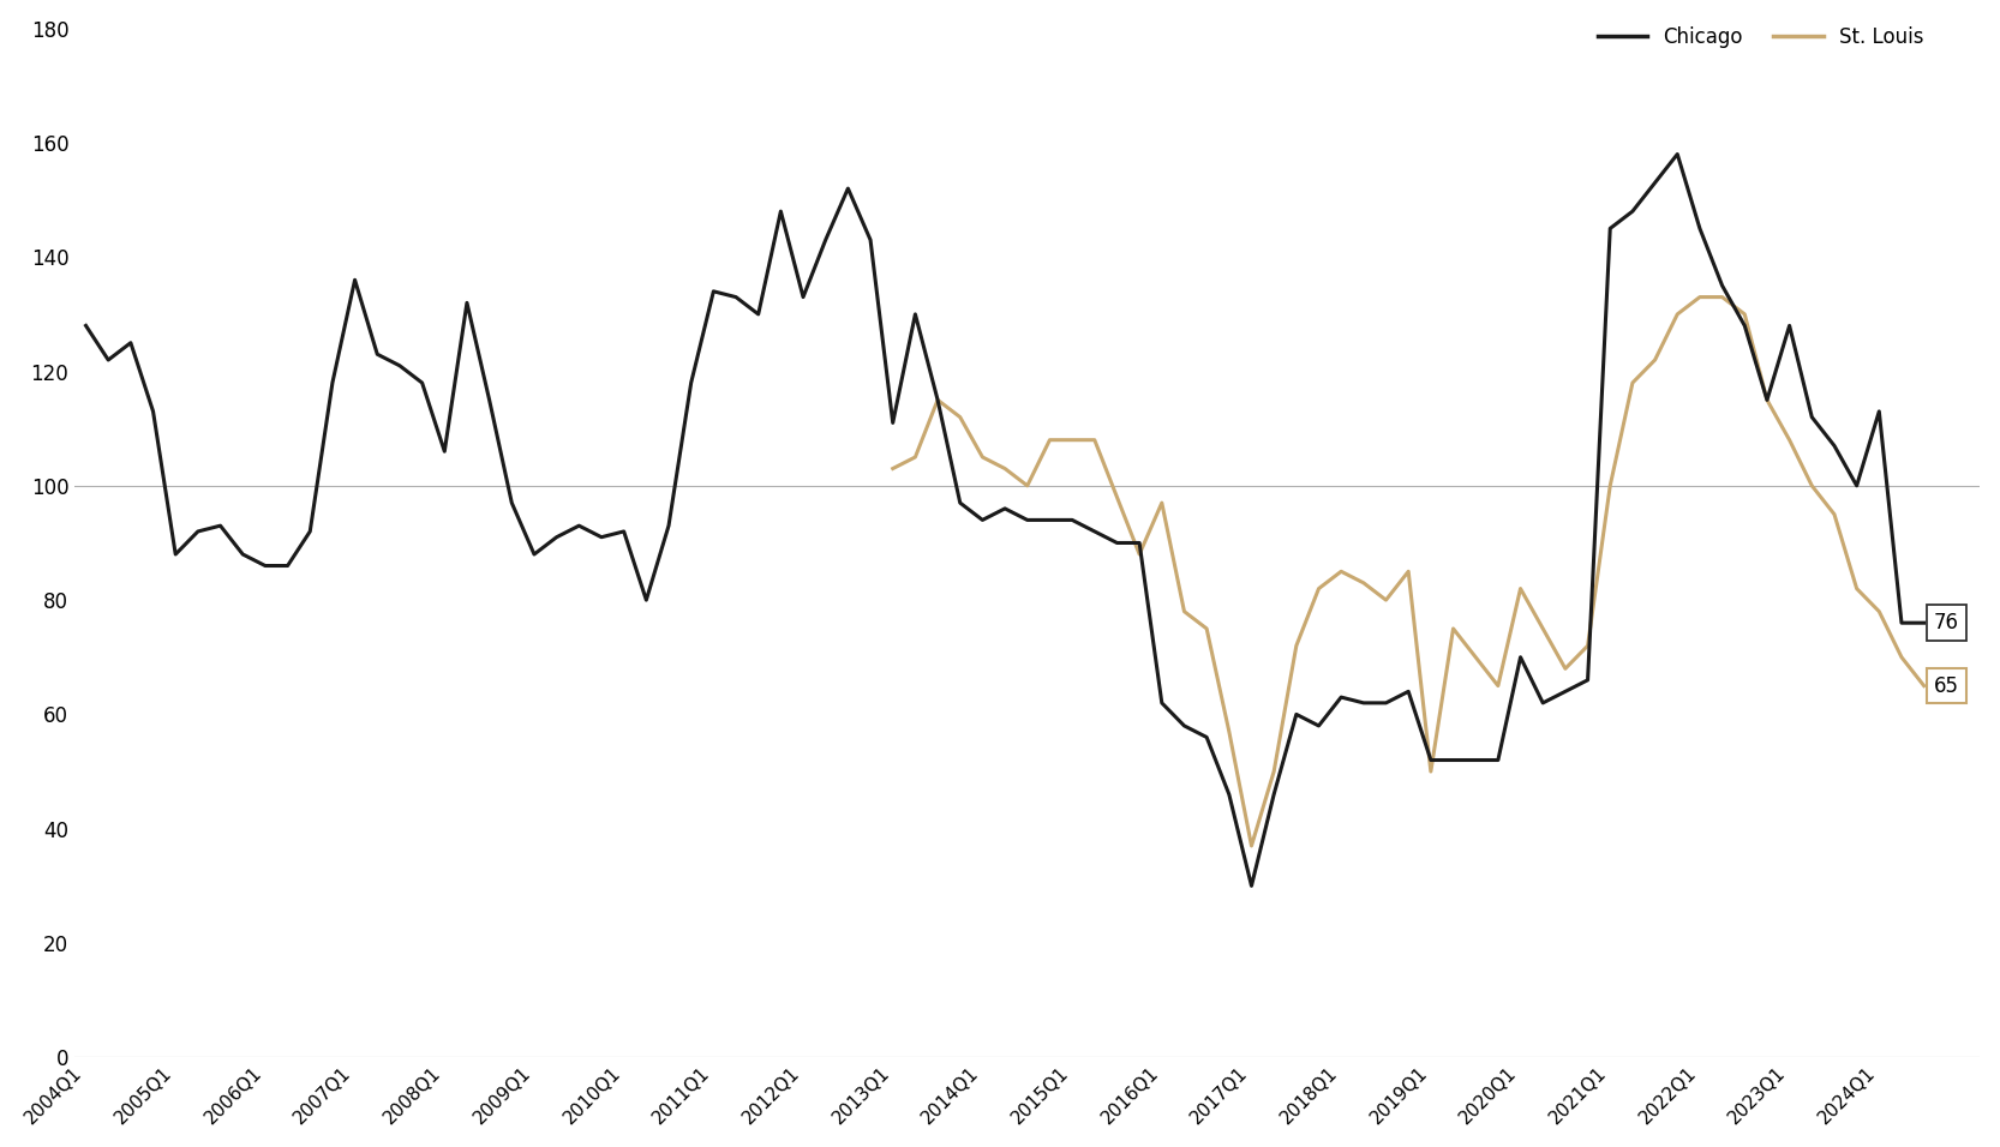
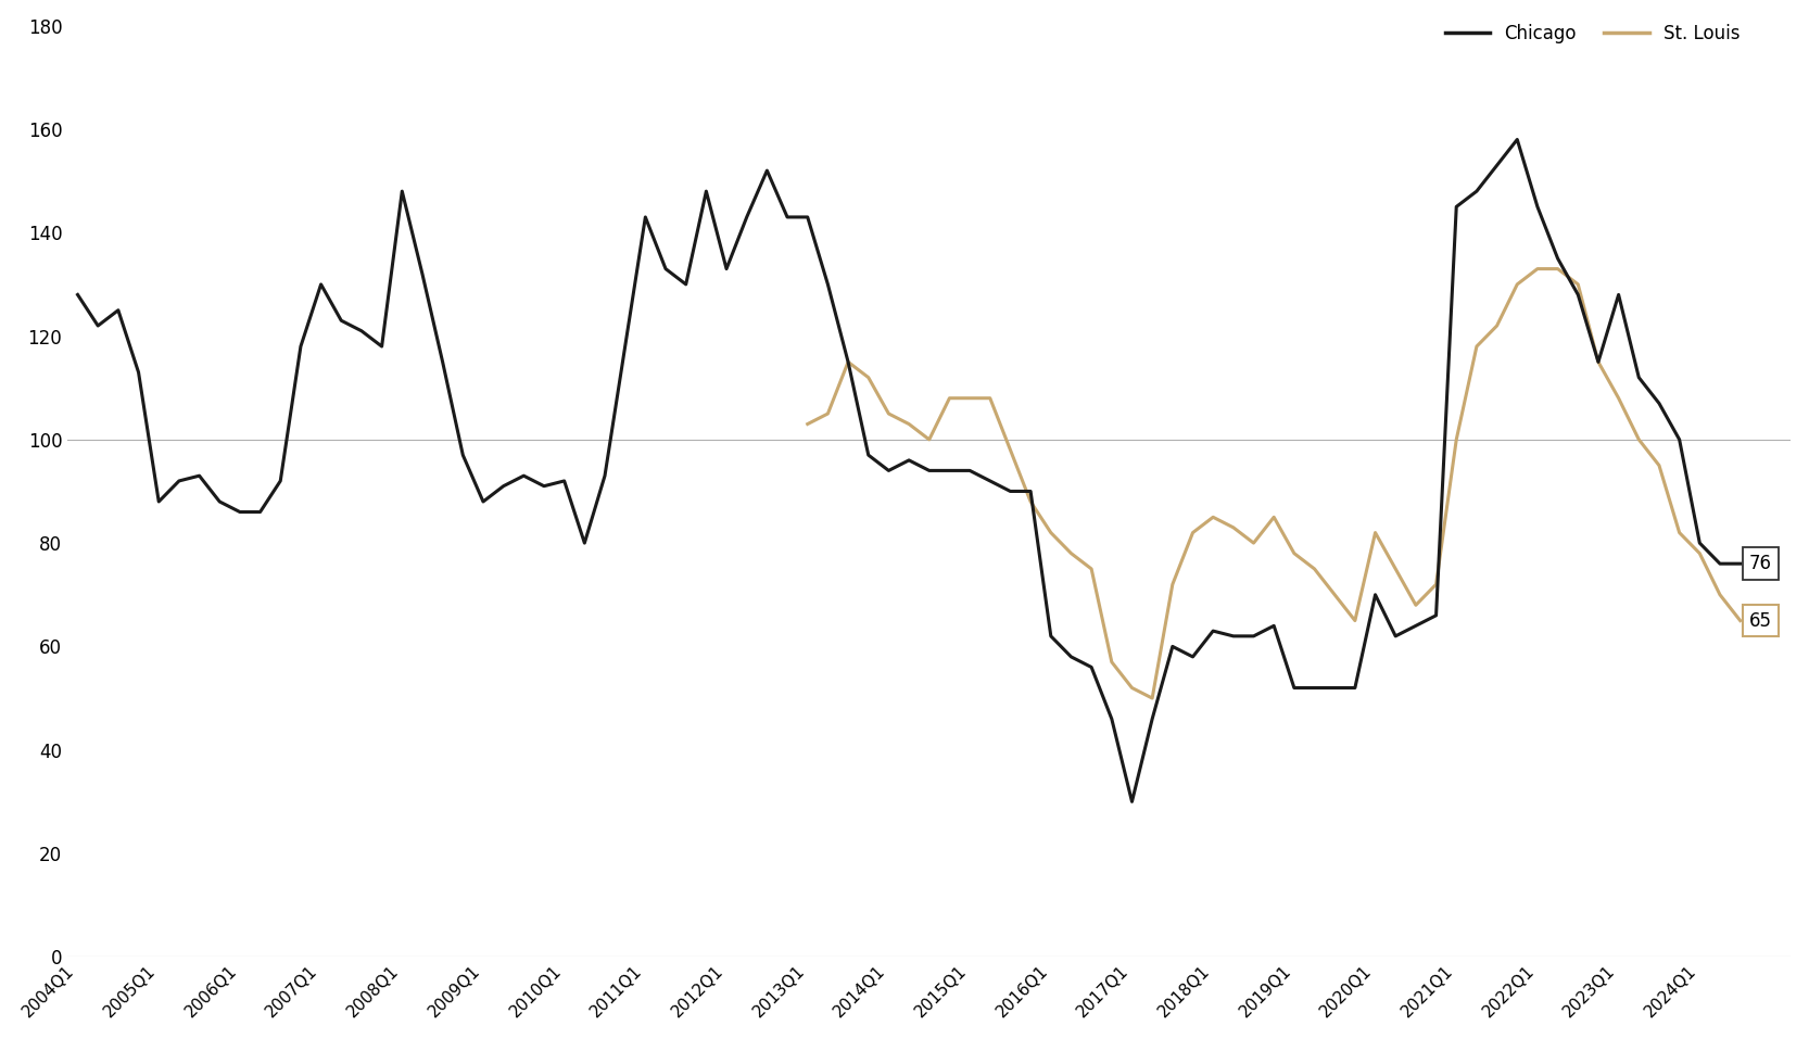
Chicago/2007Q1: 136 -> 130
Chicago/2008Q1: 106 -> 148
Chicago/2011Q1: 134 -> 143
Chicago/2013Q1: 111 -> 143
St. Louis/2016Q1: 97 -> 82
St. Louis/2017Q1: 37 -> 52
St. Louis/2019Q1: 50 -> 78
Chicago/2024Q1: 113 -> 80
